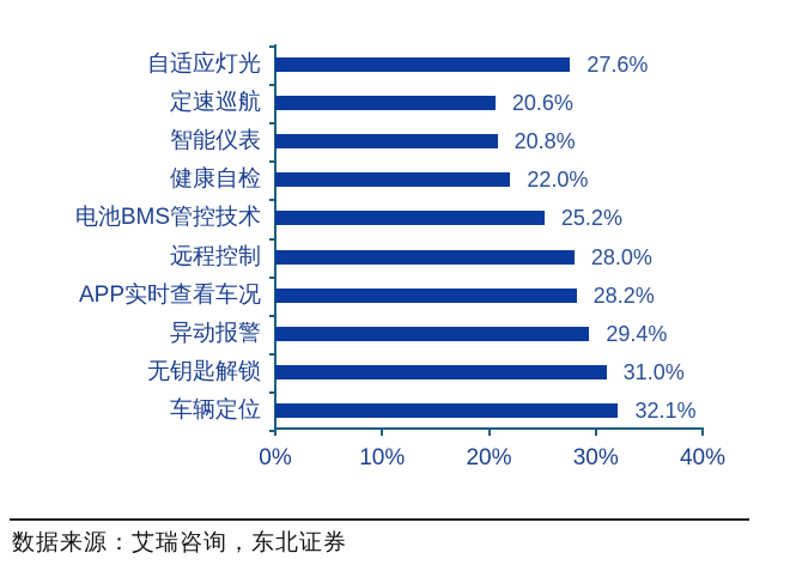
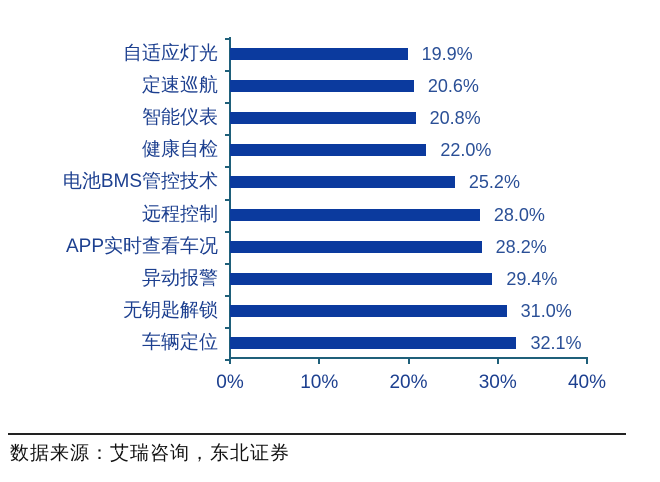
自适应灯光: 27.6% -> 19.9%
